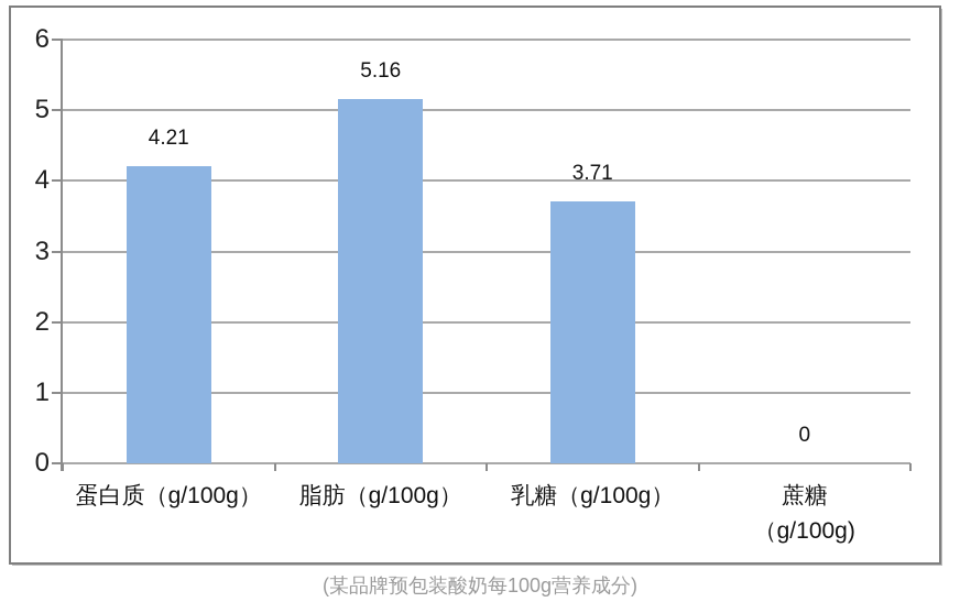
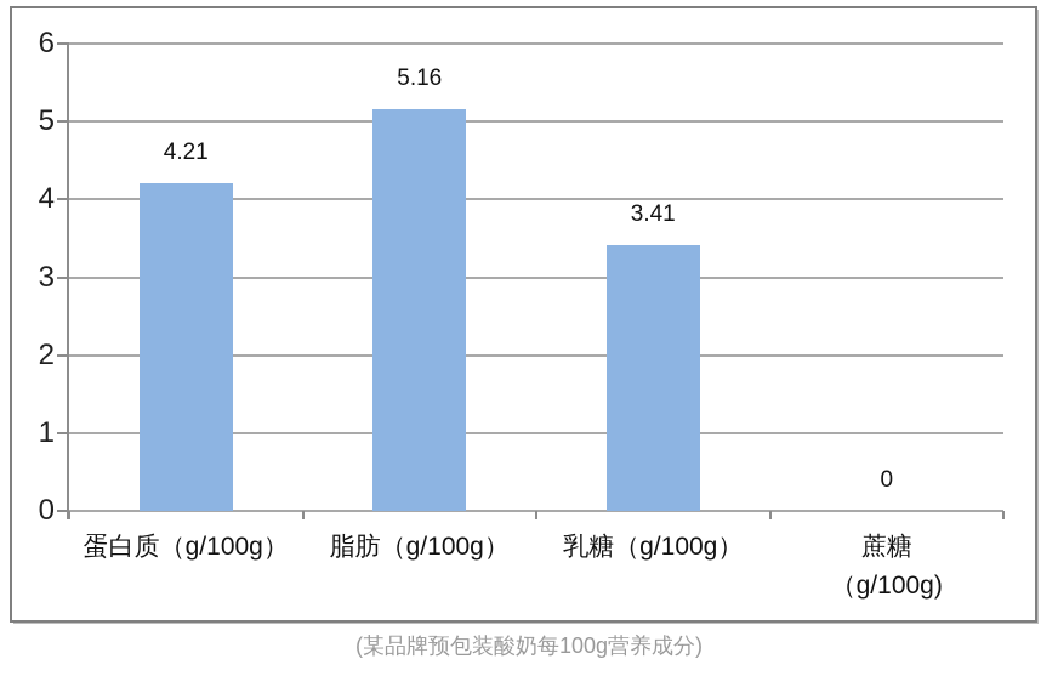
乳糖（g/100g）: 3.71 -> 3.41
